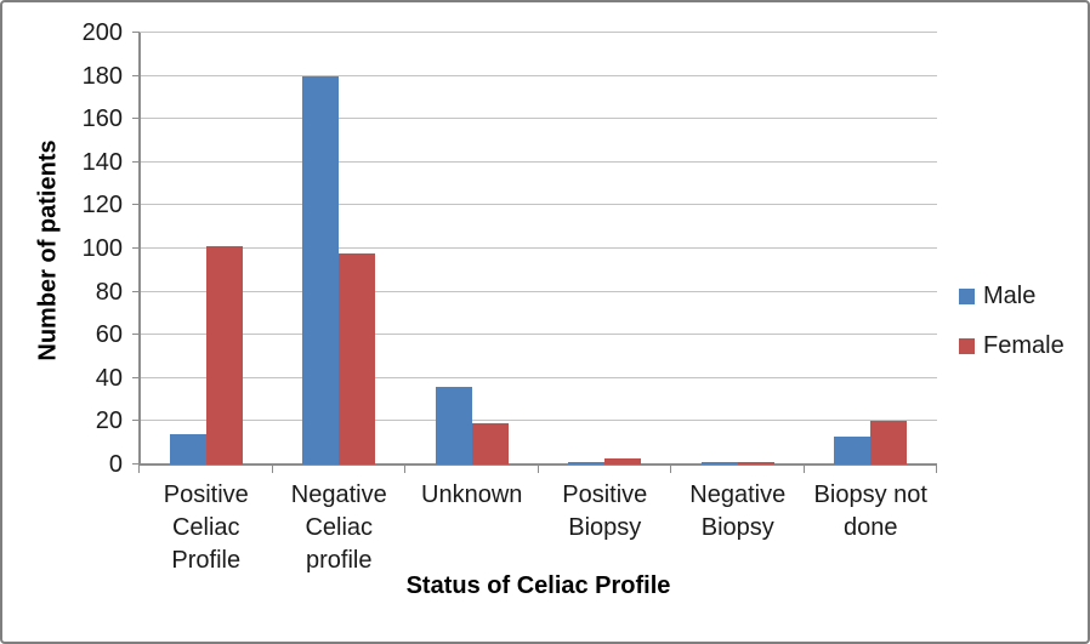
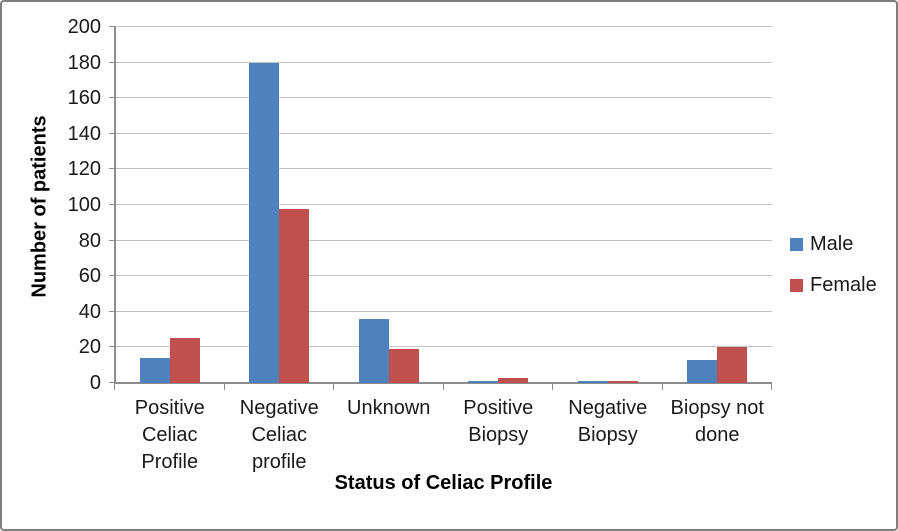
Female/Positive Celiac Profile: 101 -> 25
